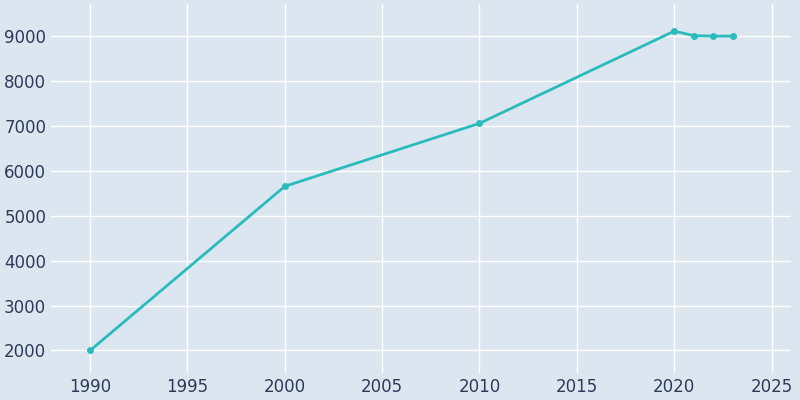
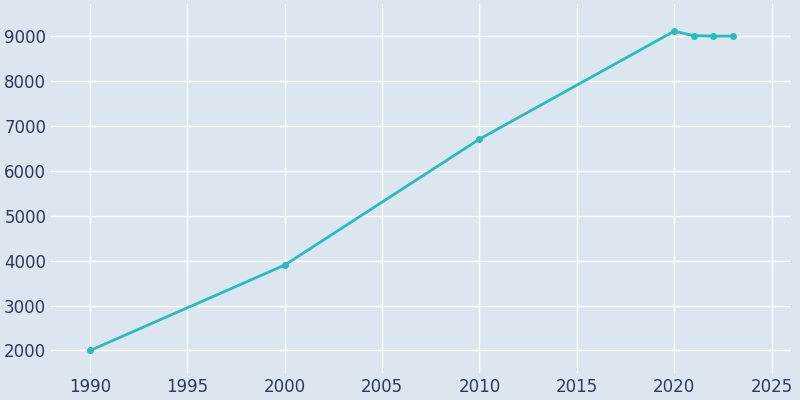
2000: 5650 -> 3900
2010: 7050 -> 6700
